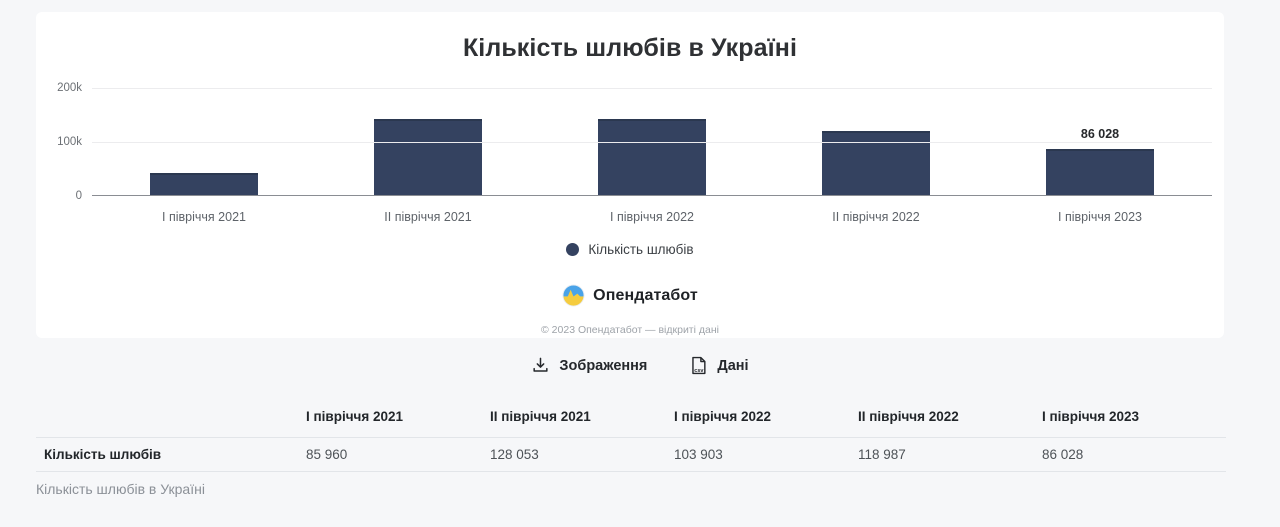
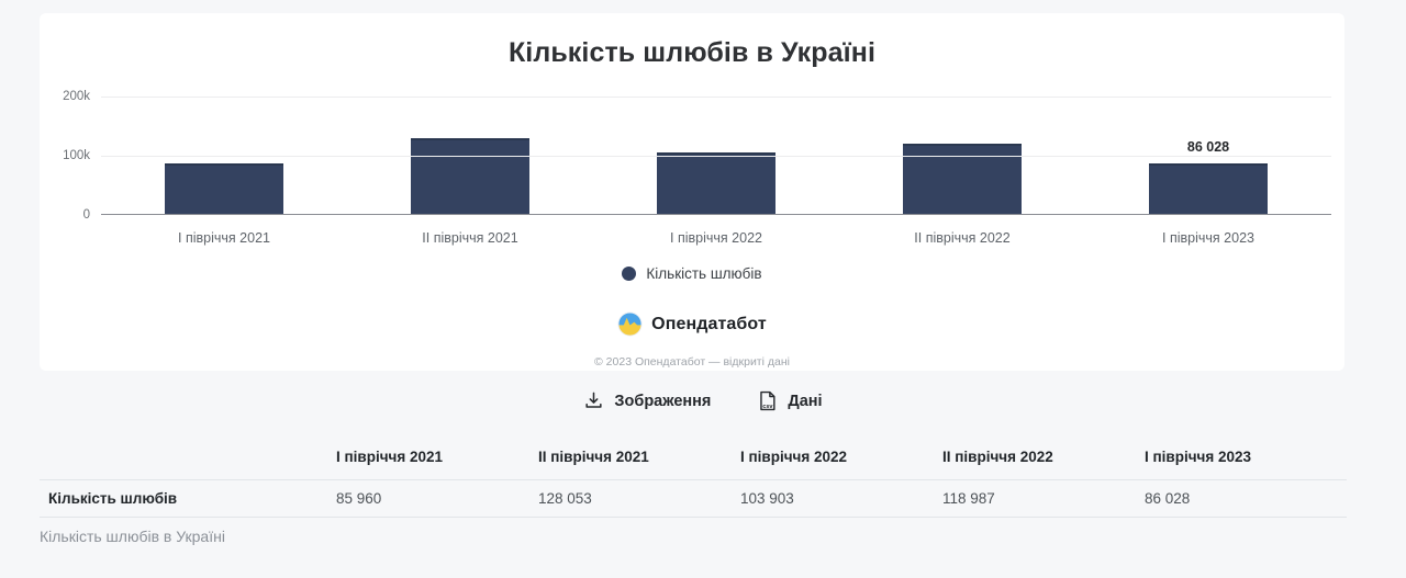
І півріччя 2021: 40k -> 90k
ІІ півріччя 2021: 140k -> 130k
І півріччя 2022: 140k -> 100k
